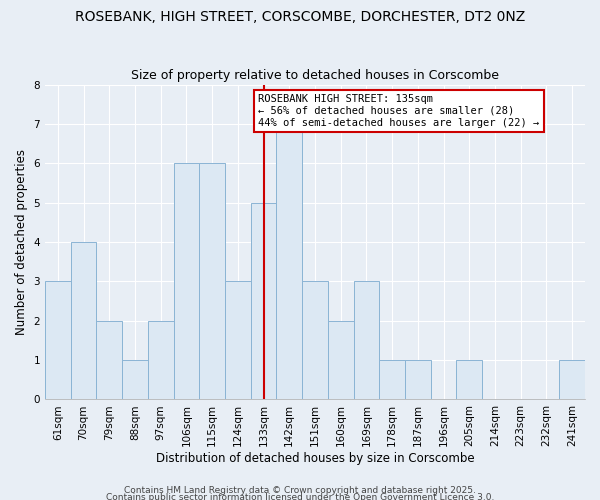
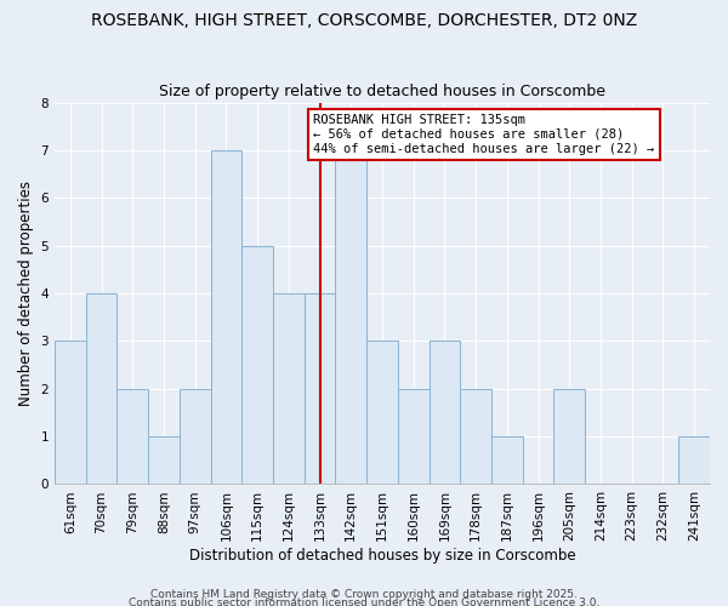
106sqm: 6 -> 7
115sqm: 6 -> 5
124sqm: 3 -> 4
133sqm: 5 -> 4
178sqm: 1 -> 2
205sqm: 1 -> 2
